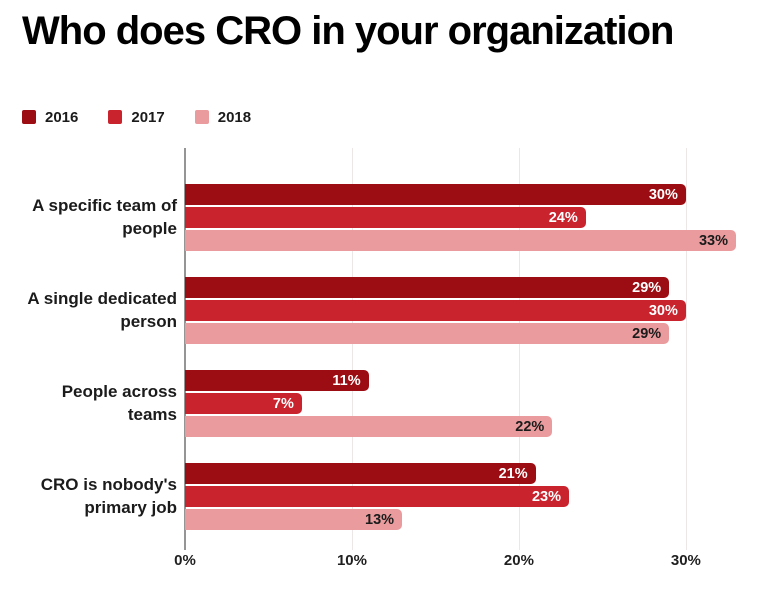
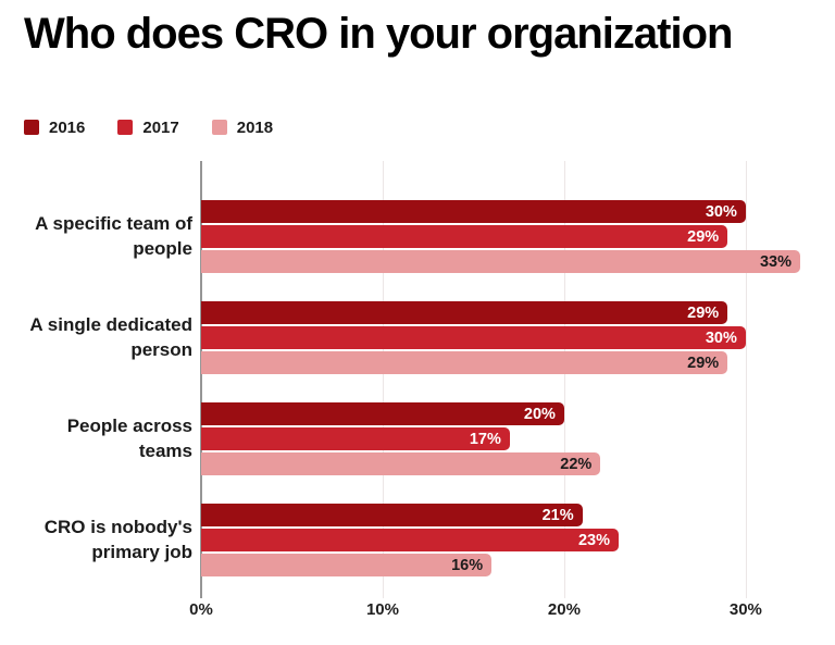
2017/A specific team of people: 24% -> 29%
2016/People across teams: 11% -> 20%
2017/People across teams: 7% -> 17%
2018/CRO is nobody's primary job: 13% -> 16%
